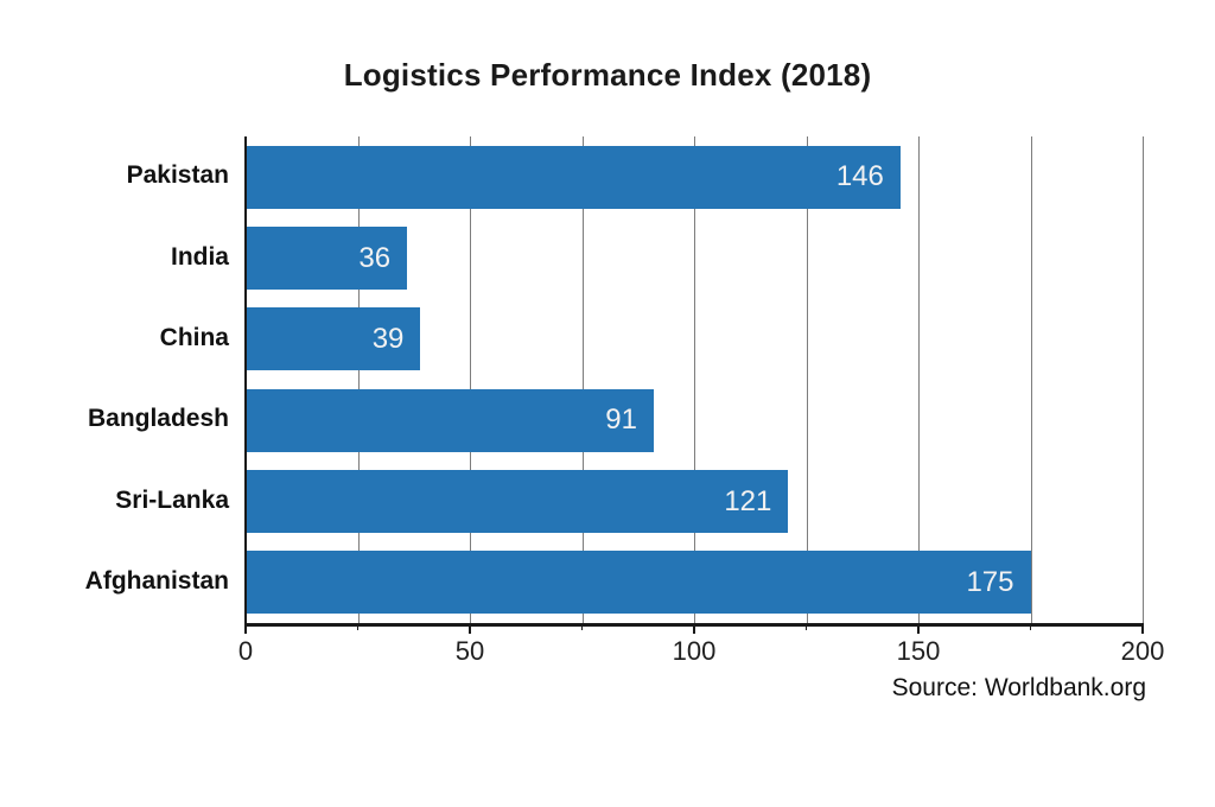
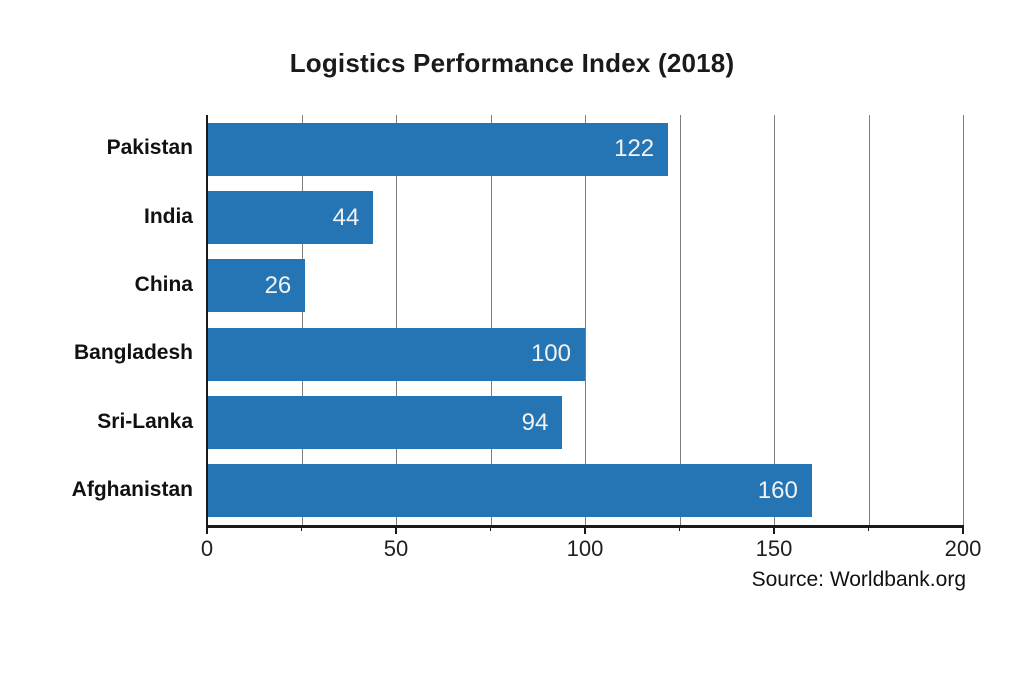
Pakistan: 146 -> 122
India: 36 -> 44
China: 39 -> 26
Bangladesh: 91 -> 100
Sri-Lanka: 121 -> 94
Afghanistan: 175 -> 160
